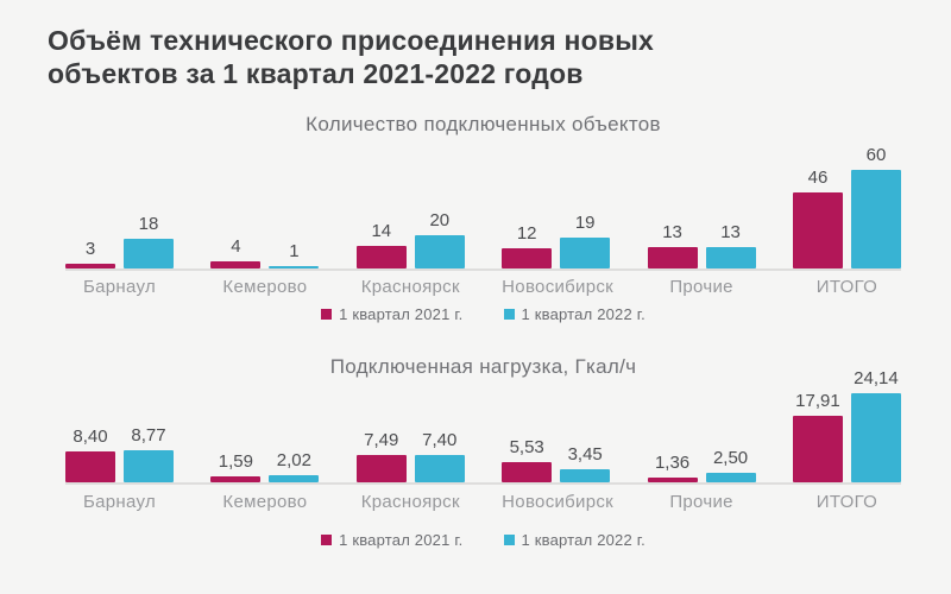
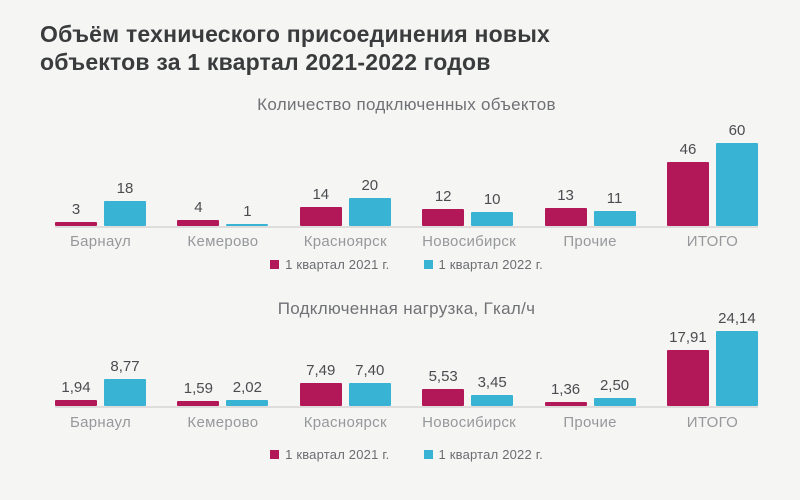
Количество подключенных объектов/1 квартал 2022 г./Новосибирск: 19 -> 10
Количество подключенных объектов/1 квартал 2022 г./Прочие: 13 -> 11
Подключенная нагрузка, Гкал/ч/1 квартал 2021 г./Барнаул: 8,40 -> 1,94
